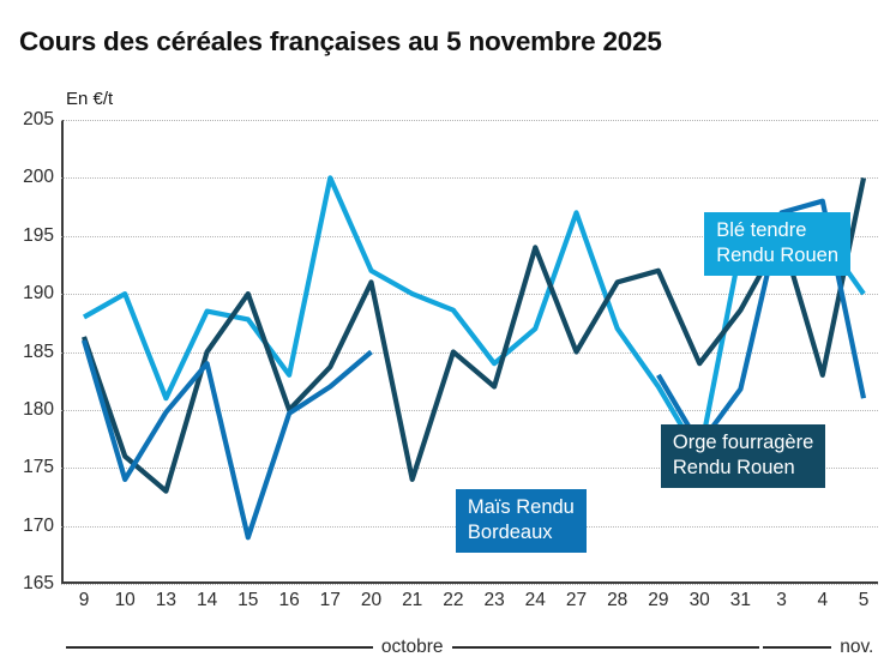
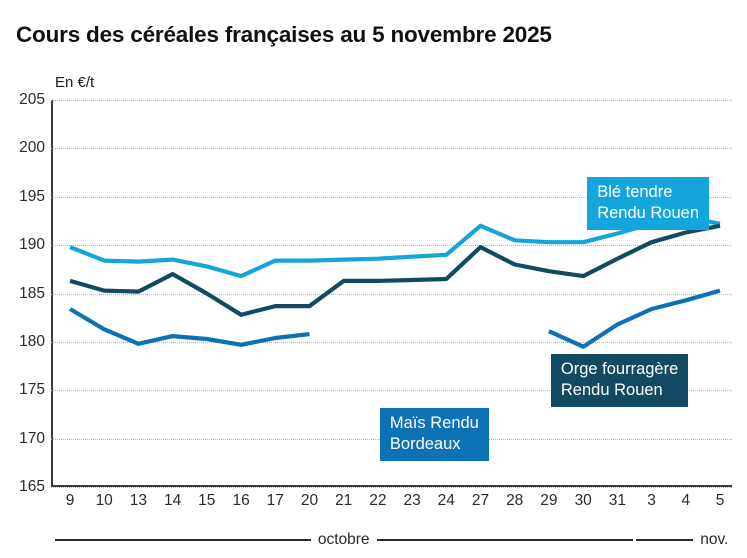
Blé tendre Rendu Rouen/9: 188 -> 190
Maïs Rendu Bordeaux/9: 186 -> 183
Blé tendre Rendu Rouen/10: 190 -> 188
Orge fourragère Rendu Rouen/10: 176 -> 185
Maïs Rendu Bordeaux/10: 174 -> 181
Blé tendre Rendu Rouen/13: 181 -> 188
Orge fourragère Rendu Rouen/13: 173 -> 185
Orge fourragère Rendu Rouen/14: 185 -> 187
Maïs Rendu Bordeaux/14: 184 -> 181
Orge fourragère Rendu Rouen/15: 190 -> 185
Maïs Rendu Bordeaux/15: 169 -> 180
Blé tendre Rendu Rouen/16: 183 -> 187
Orge fourragère Rendu Rouen/16: 180 -> 183
Blé tendre Rendu Rouen/17: 200 -> 188
Maïs Rendu Bordeaux/17: 182 -> 180
Blé tendre Rendu Rouen/20: 192 -> 188
Orge fourragère Rendu Rouen/20: 191 -> 184
Maïs Rendu Bordeaux/20: 185 -> 181
Blé tendre Rendu Rouen/21: 190 -> 188
Orge fourragère Rendu Rouen/21: 174 -> 186
Orge fourragère Rendu Rouen/22: 185 -> 186
Blé tendre Rendu Rouen/23: 184 -> 189
Orge fourragère Rendu Rouen/23: 182 -> 186
Blé tendre Rendu Rouen/24: 187 -> 189
Orge fourragère Rendu Rouen/24: 194 -> 186
Blé tendre Rendu Rouen/27: 197 -> 192
Orge fourragère Rendu Rouen/27: 185 -> 190
Blé tendre Rendu Rouen/28: 187 -> 190
Orge fourragère Rendu Rouen/28: 191 -> 188
Blé tendre Rendu Rouen/29: 182 -> 190
Orge fourragère Rendu Rouen/29: 192 -> 187
Maïs Rendu Bordeaux/29: 183 -> 181
Blé tendre Rendu Rouen/30: 176 -> 190
Orge fourragère Rendu Rouen/30: 184 -> 187
Maïs Rendu Bordeaux/30: 177 -> 180
Blé tendre Rendu Rouen/31: 194 -> 191
Blé tendre Rendu Rouen/3: 194 -> 192
Orge fourragère Rendu Rouen/3: 195 -> 190
Maïs Rendu Bordeaux/3: 197 -> 183
Blé tendre Rendu Rouen/4: 195 -> 193
Orge fourragère Rendu Rouen/4: 183 -> 191
Maïs Rendu Bordeaux/4: 198 -> 184
Blé tendre Rendu Rouen/5: 190 -> 192
Orge fourragère Rendu Rouen/5: 200 -> 192
Maïs Rendu Bordeaux/5: 181 -> 185
